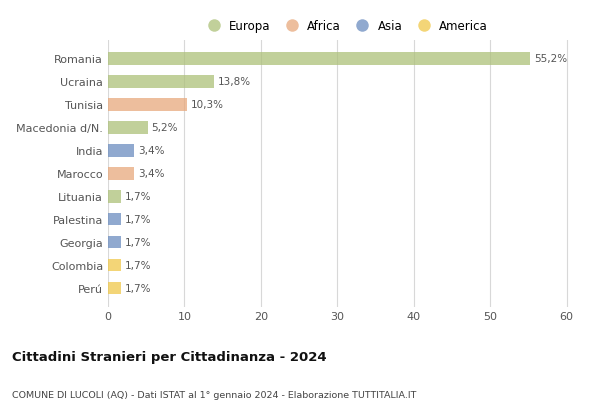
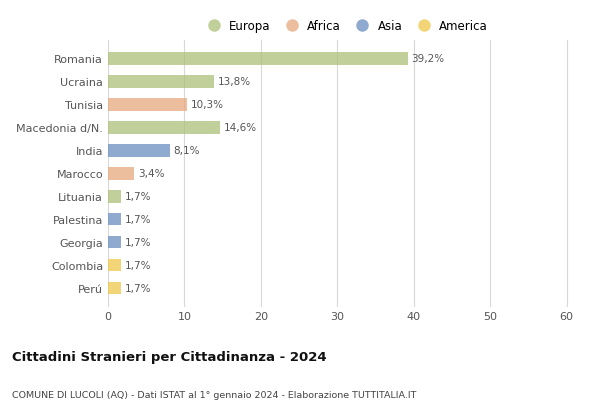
Romania: 55,2% -> 39,2%
Macedonia d/N.: 5,2% -> 14,6%
India: 3,4% -> 8,1%
